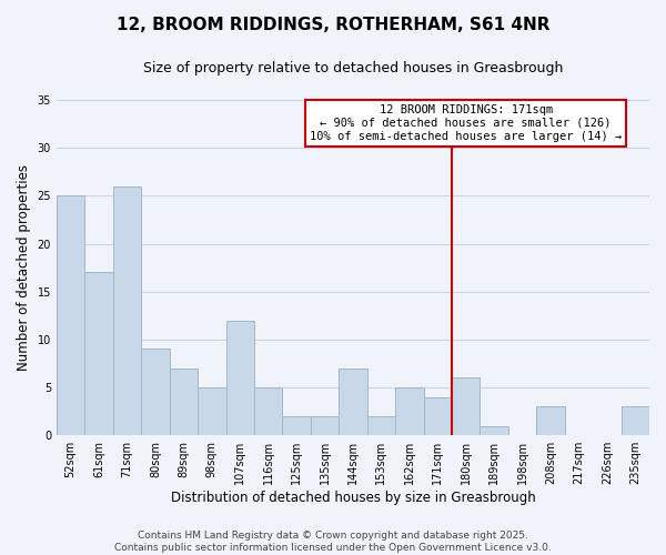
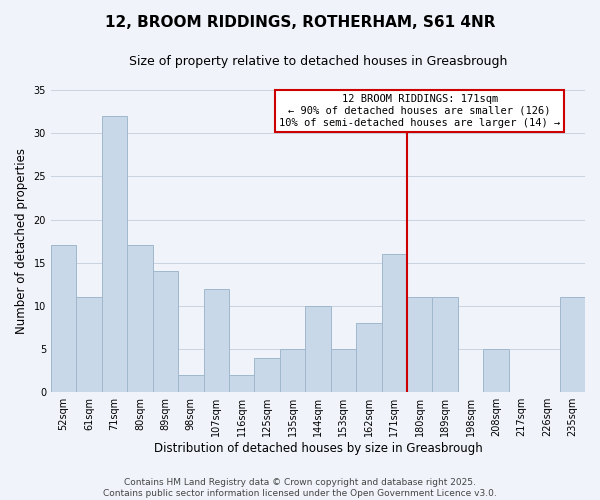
52sqm: 25 -> 17
61sqm: 17 -> 11
71sqm: 26 -> 32
80sqm: 9 -> 17
89sqm: 7 -> 14
98sqm: 5 -> 2
116sqm: 5 -> 2
125sqm: 2 -> 4
135sqm: 2 -> 5
144sqm: 7 -> 10
153sqm: 2 -> 5
162sqm: 5 -> 8
171sqm: 4 -> 16
180sqm: 6 -> 11
189sqm: 1 -> 11
208sqm: 3 -> 5
235sqm: 3 -> 11
